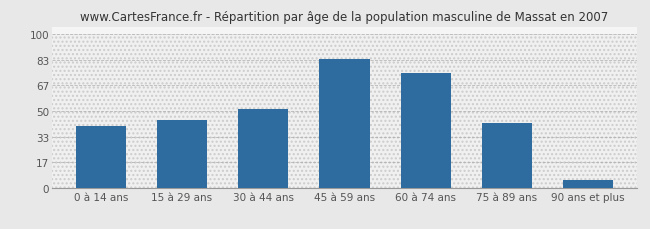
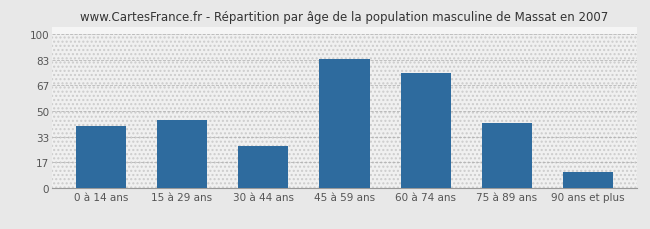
30 à 44 ans: 51 -> 27
90 ans et plus: 5 -> 10
